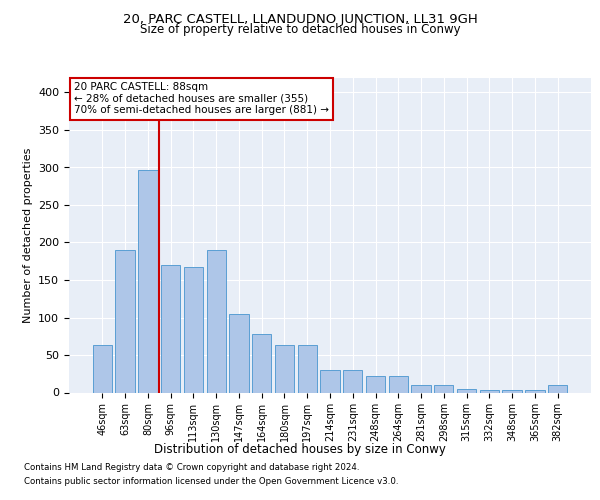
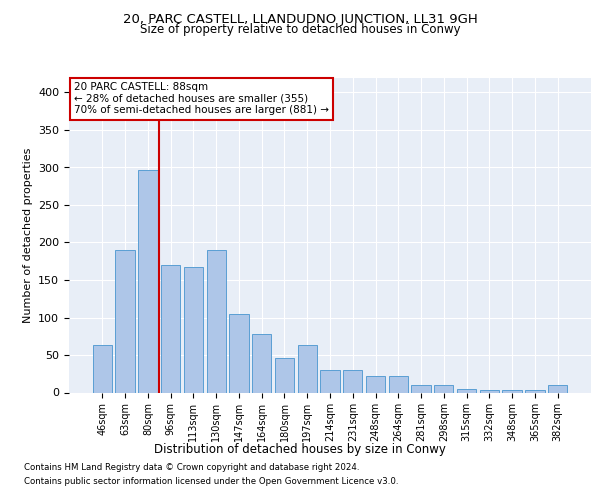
180sqm: 63 -> 46
